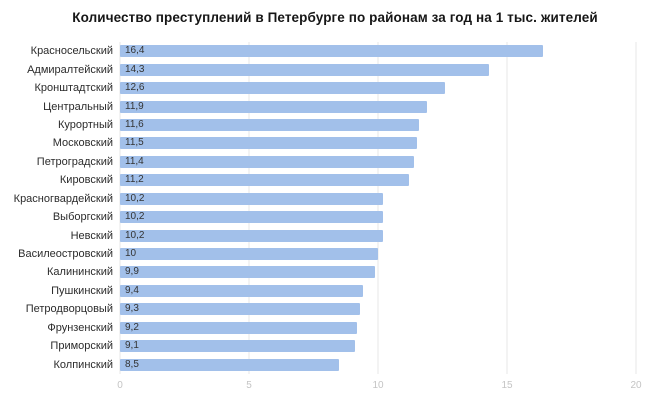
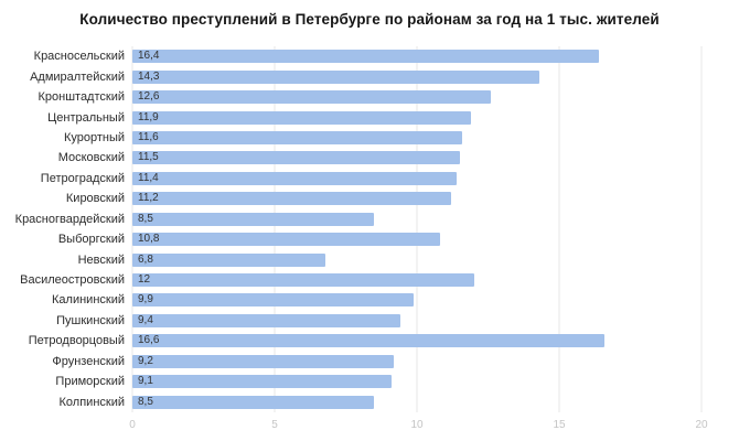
Красногвардейский: 10,2 -> 8,5
Выборгский: 10,2 -> 10,8
Невский: 10,2 -> 6,8
Василеостровский: 10 -> 12
Петродворцовый: 9,3 -> 16,6
